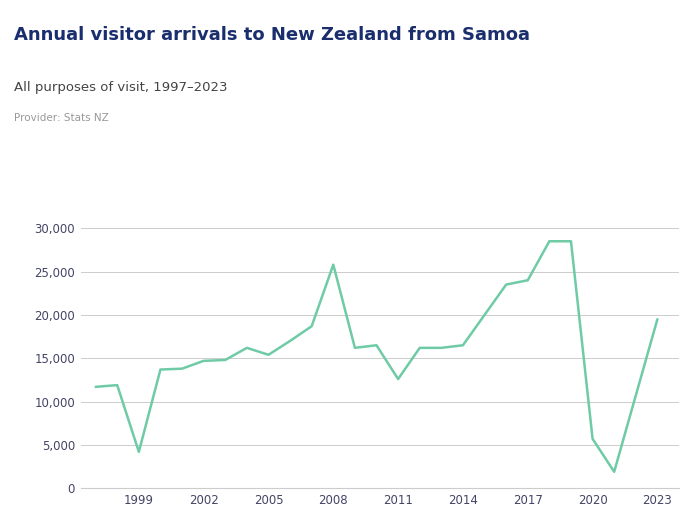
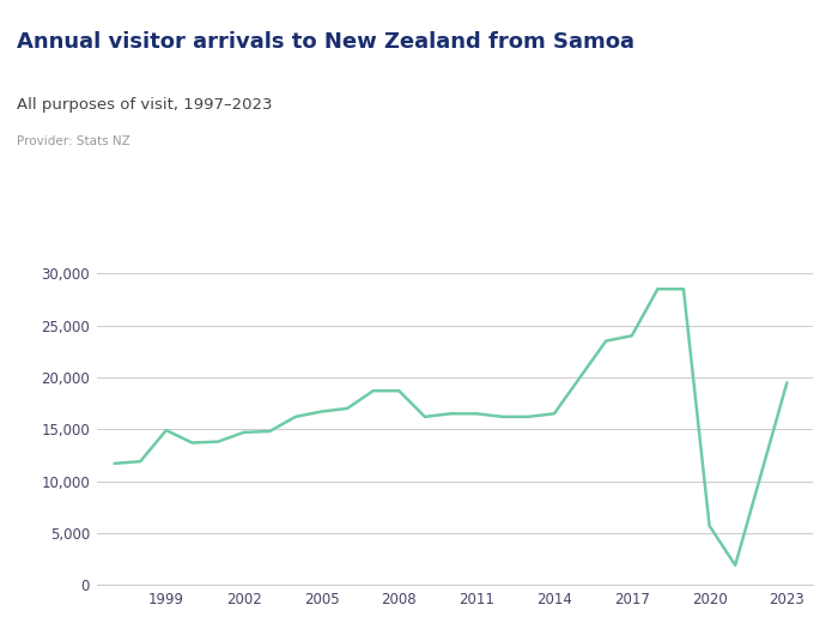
1999: 4,200 -> 14,900
2005: 15,400 -> 16,700
2008: 25,800 -> 18,700
2011: 12,600 -> 16,500
